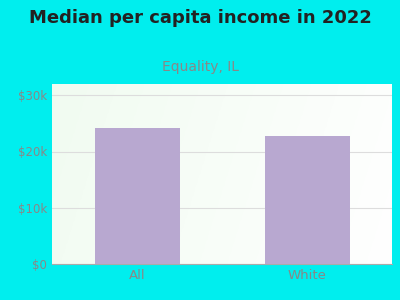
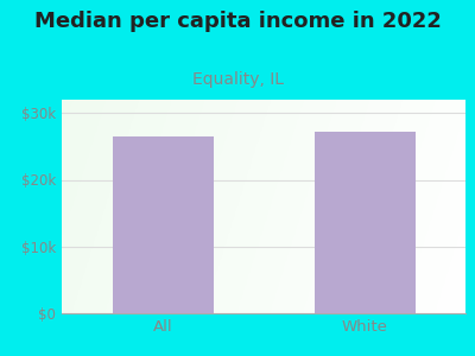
All: $24.2k -> $26.5k
White: $22.8k -> $27.2k
